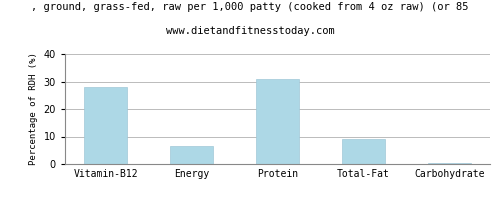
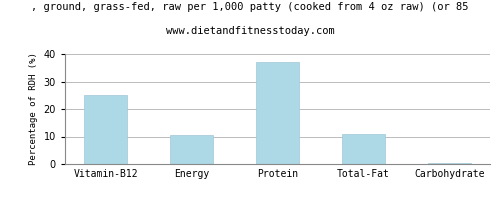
Vitamin-B12: 28.0 -> 25.0
Energy: 6.5 -> 10.5
Protein: 31.0 -> 37.0
Total-Fat: 9.0 -> 11.0
